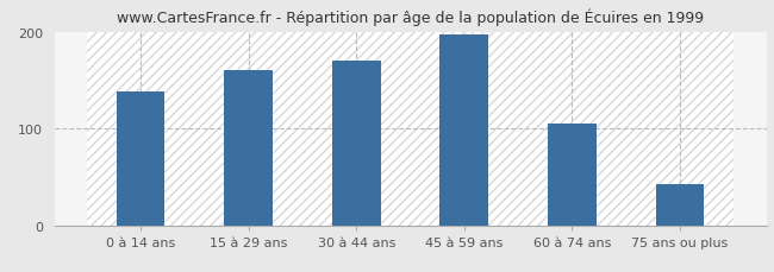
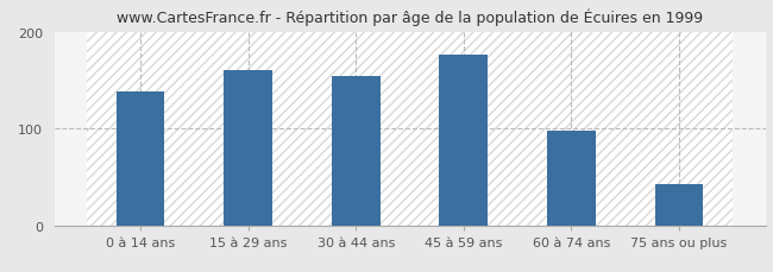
30 à 44 ans: 170 -> 154
45 à 59 ans: 197 -> 176
60 à 74 ans: 105 -> 98
